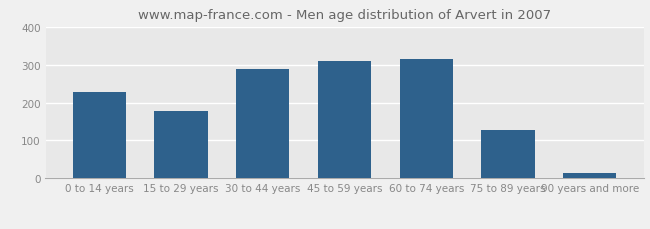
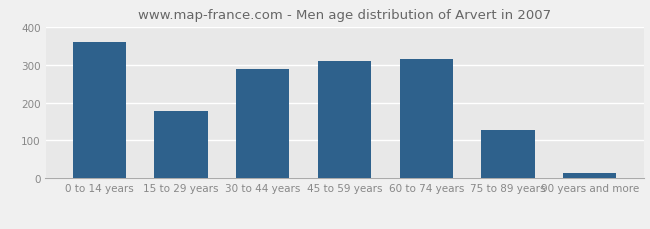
0 to 14 years: 228 -> 360
